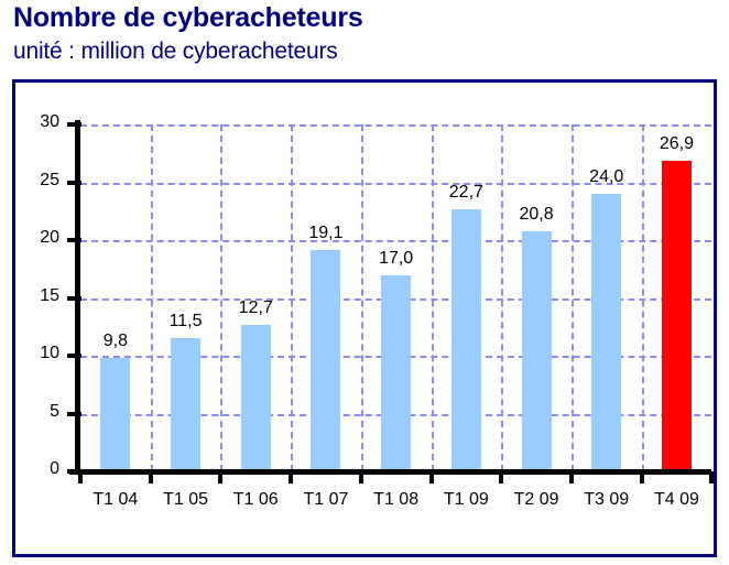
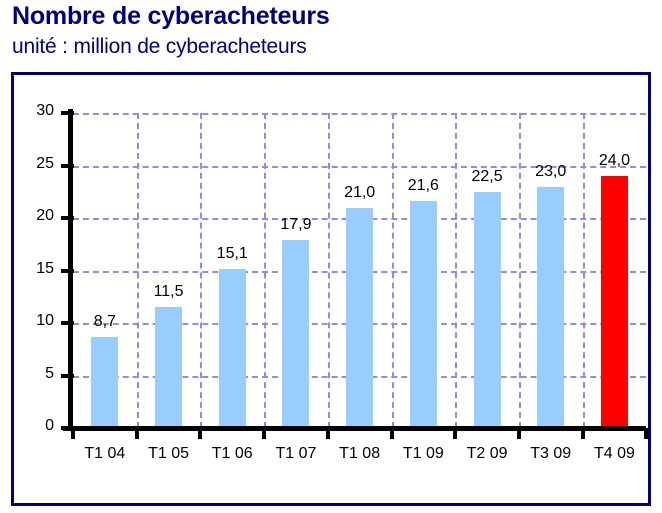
T1 04: 9,8 -> 8,7
T1 06: 12,7 -> 15,1
T1 07: 19,1 -> 17,9
T1 08: 17,0 -> 21,0
T1 09: 22,7 -> 21,6
T2 09: 20,8 -> 22,5
T3 09: 24,0 -> 23,0
T4 09: 26,9 -> 24,0
